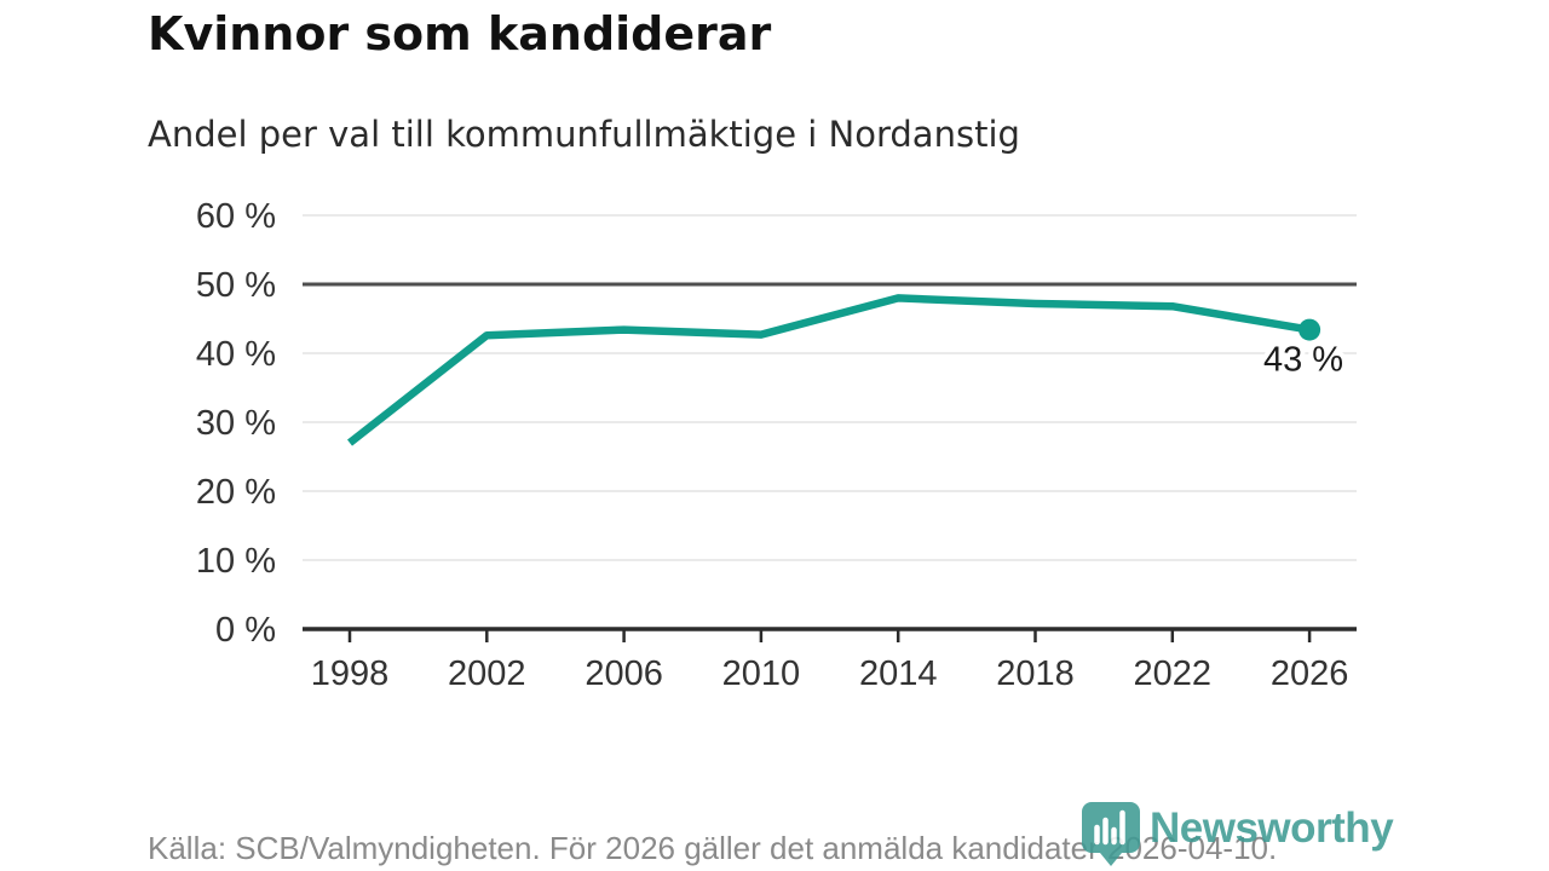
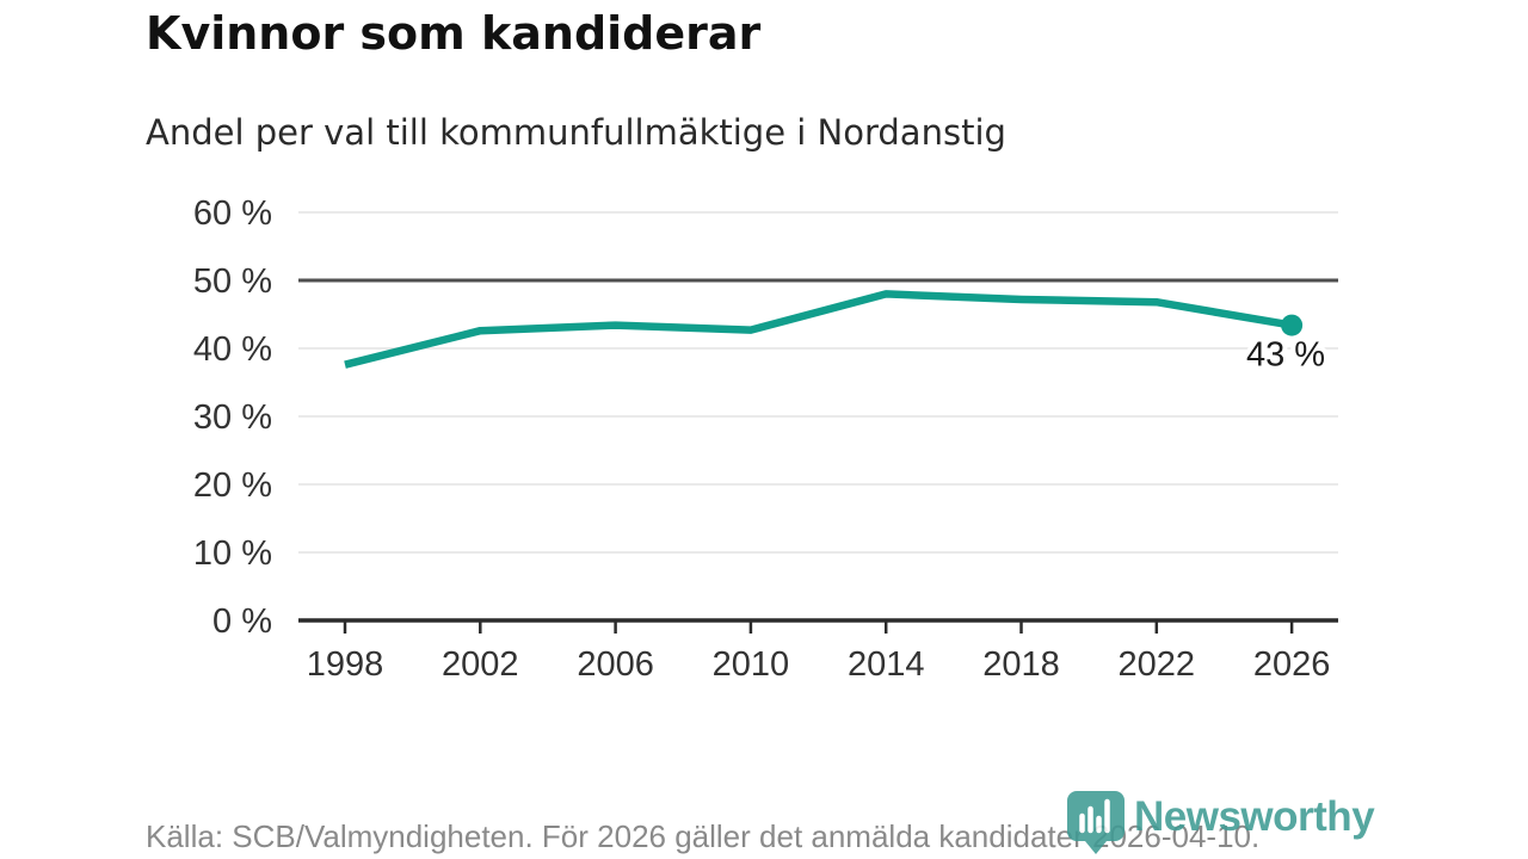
1998: 27% -> 38%
